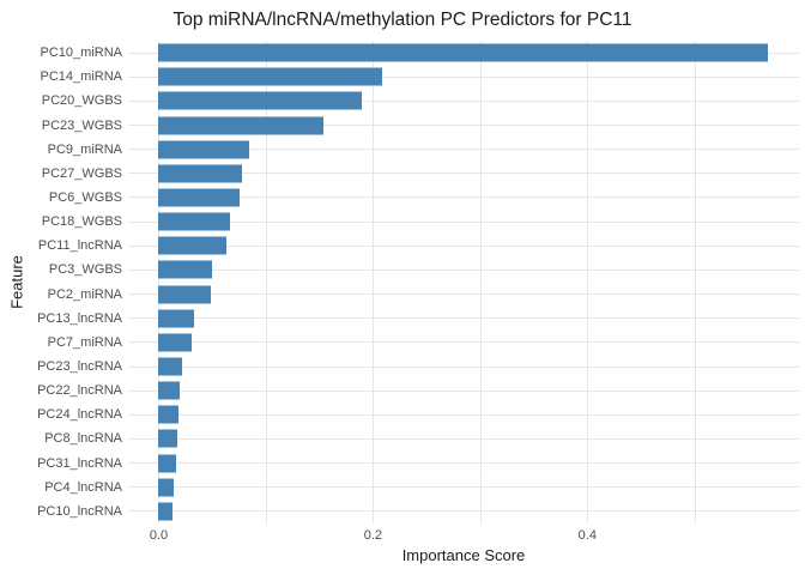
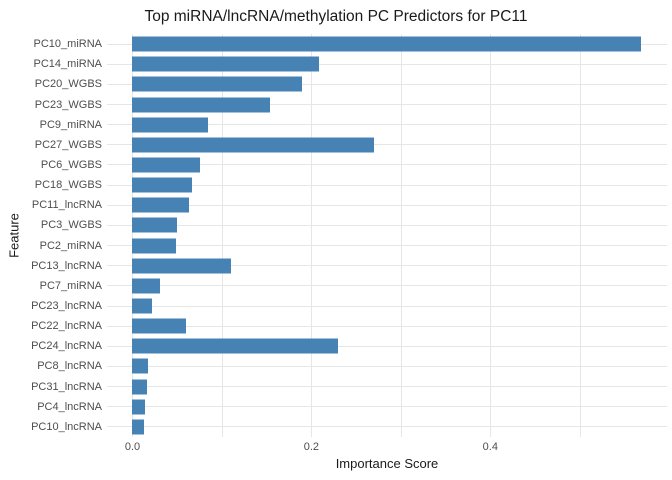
PC27_WGBS: 0.08 -> 0.27
PC13_lncRNA: 0.03 -> 0.11
PC22_lncRNA: 0.02 -> 0.06
PC24_lncRNA: 0.02 -> 0.23
